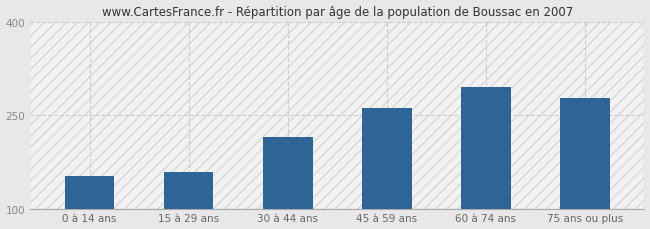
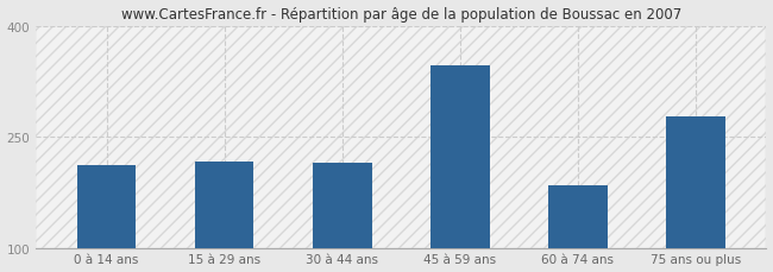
0 à 14 ans: 153 -> 212
15 à 29 ans: 158 -> 216
45 à 59 ans: 262 -> 346
60 à 74 ans: 295 -> 184
